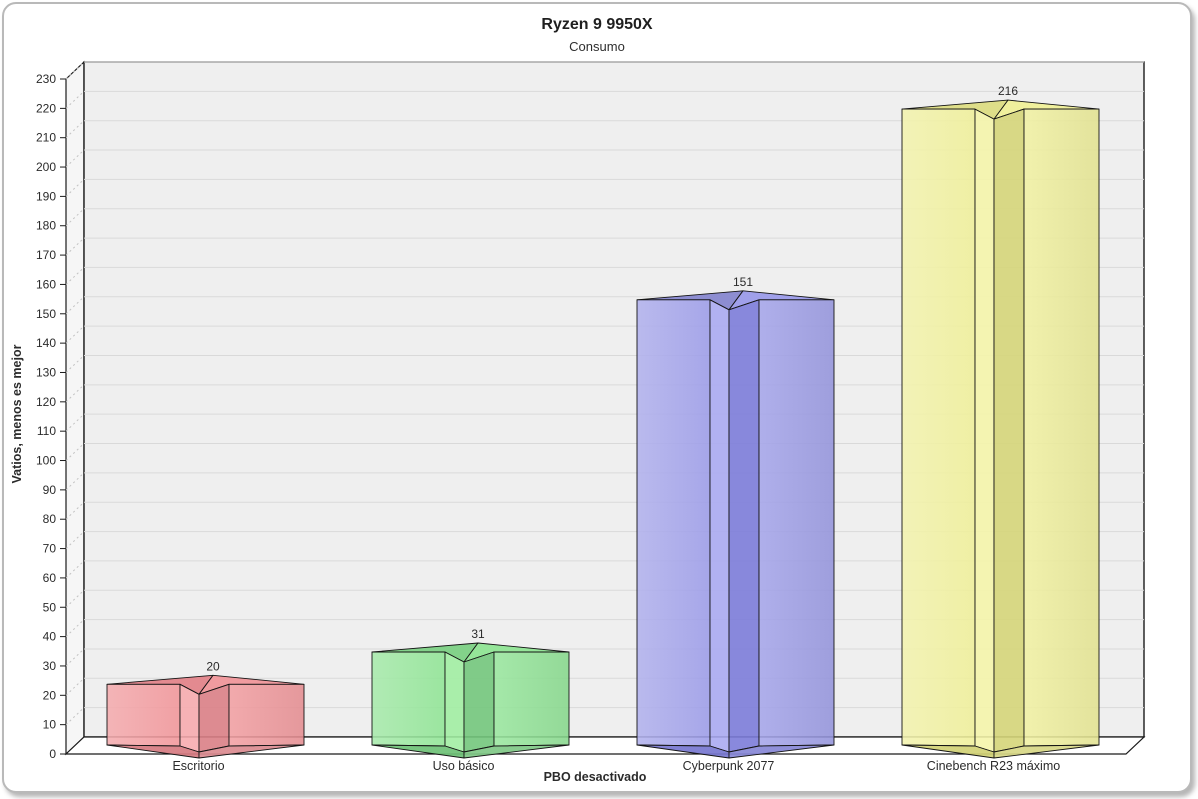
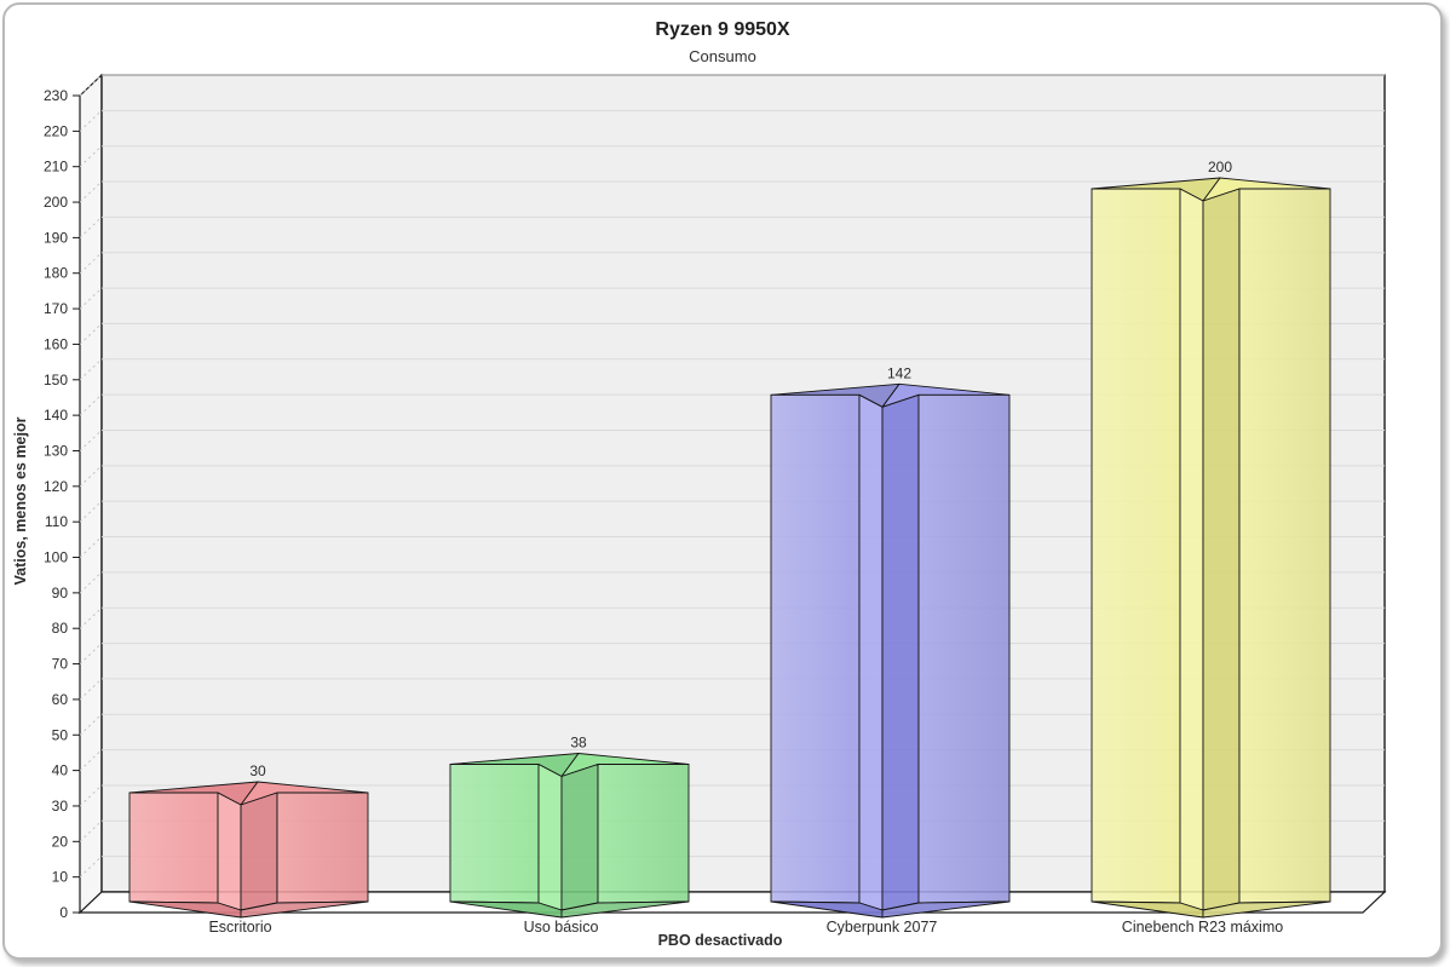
Escritorio: 20 -> 30
Uso básico: 31 -> 38
Cyberpunk 2077: 151 -> 142
Cinebench R23 máximo: 216 -> 200
